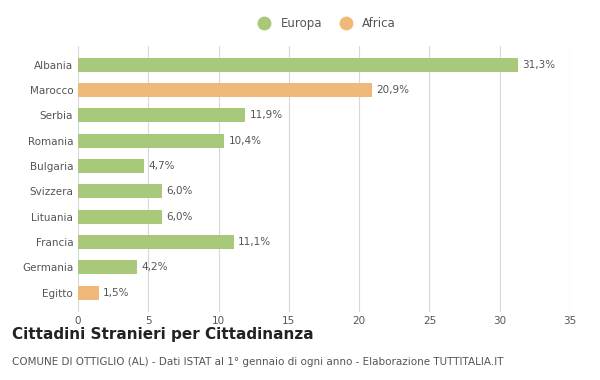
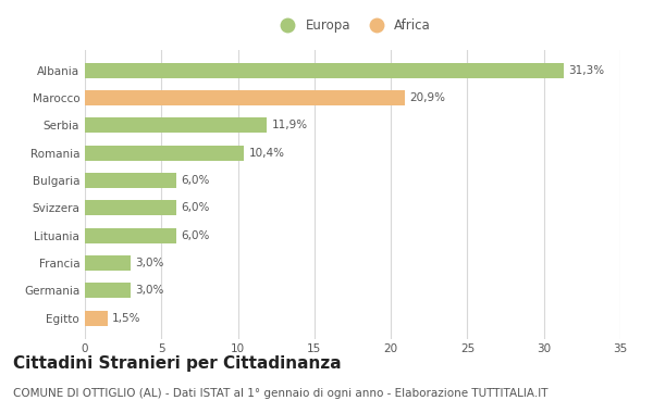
Bulgaria: 4,7% -> 6,0%
Francia: 11,1% -> 3,0%
Germania: 4,2% -> 3,0%
